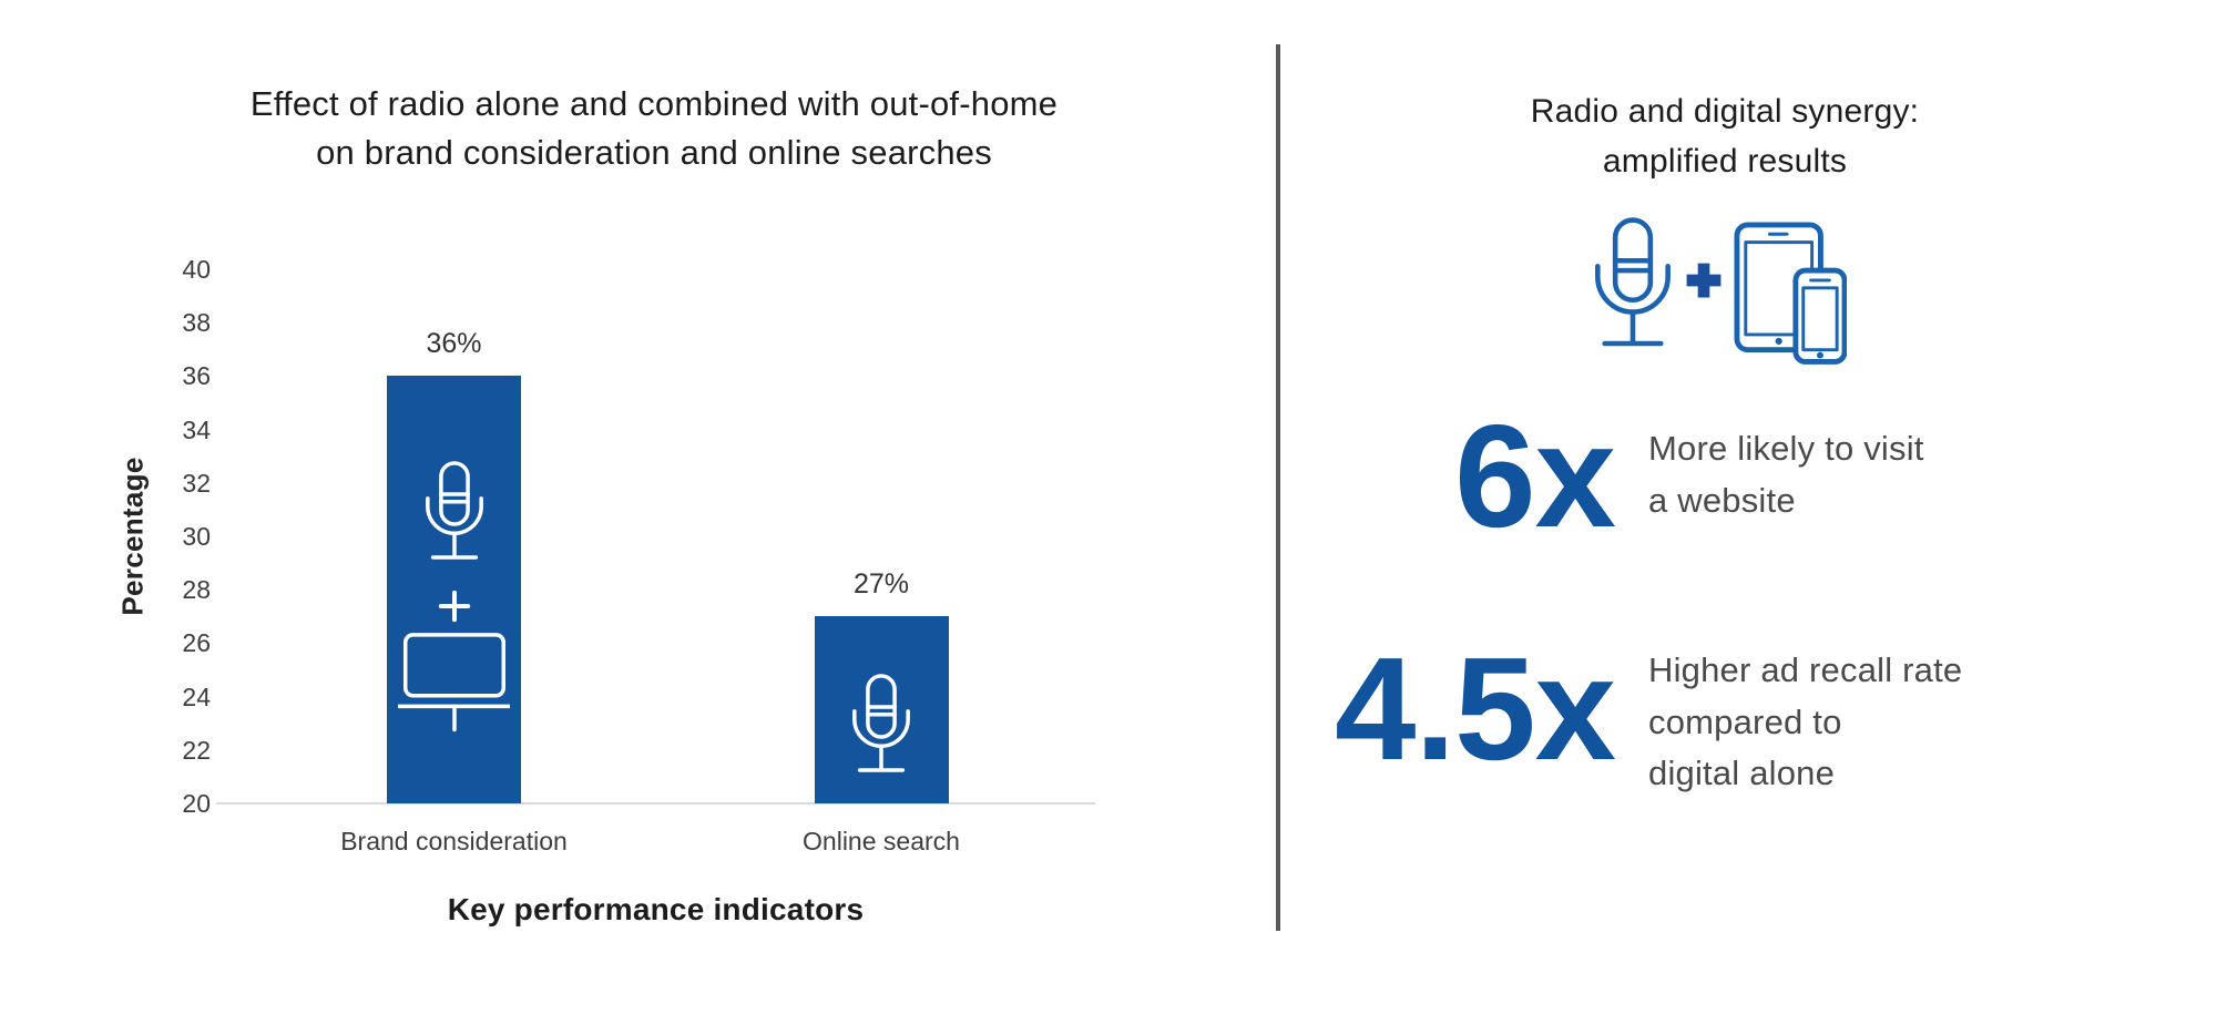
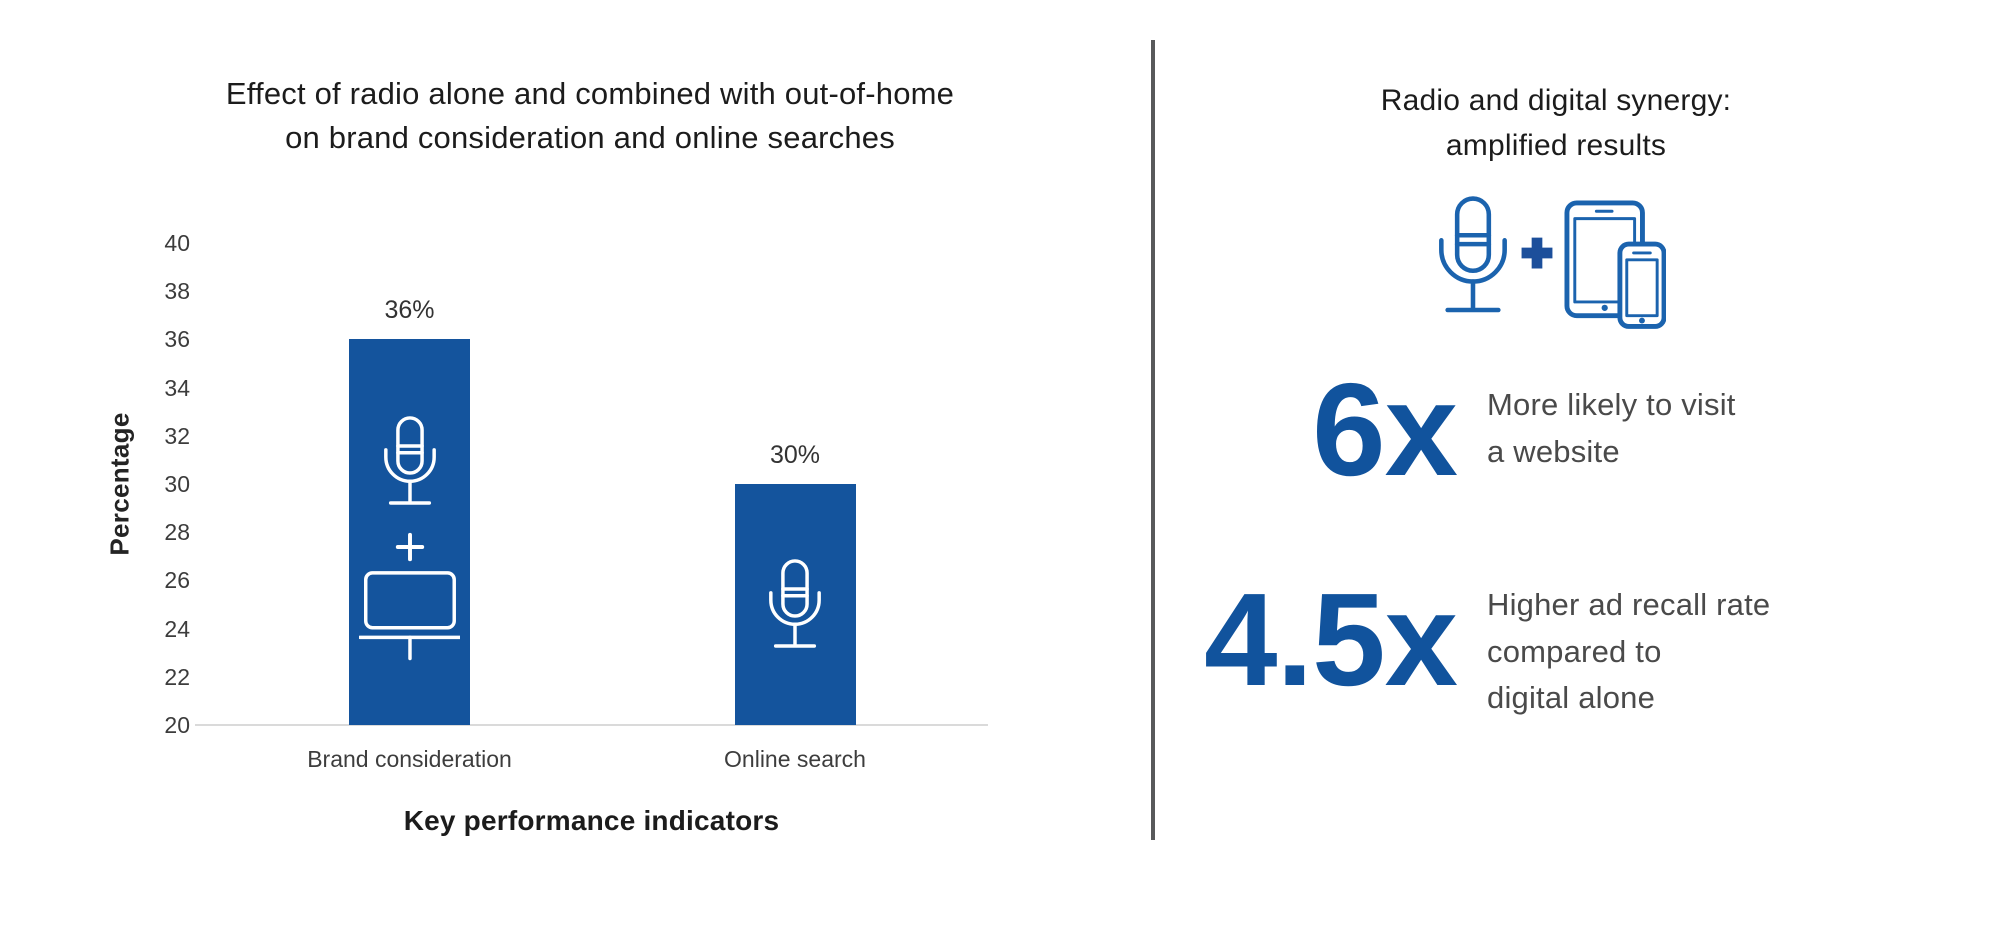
Online search: 27% -> 30%
